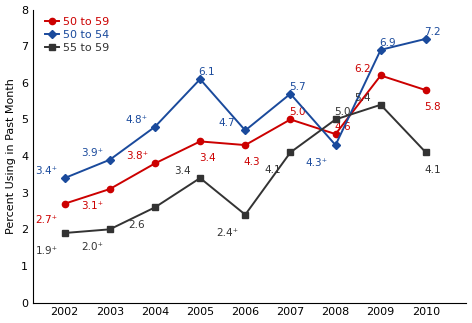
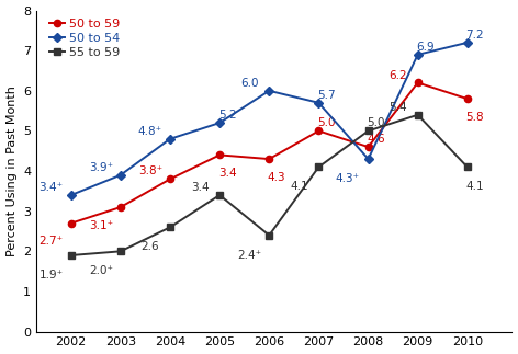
50 to 54/2005: 6.1 -> 5.2
50 to 54/2006: 4.7 -> 6.0
